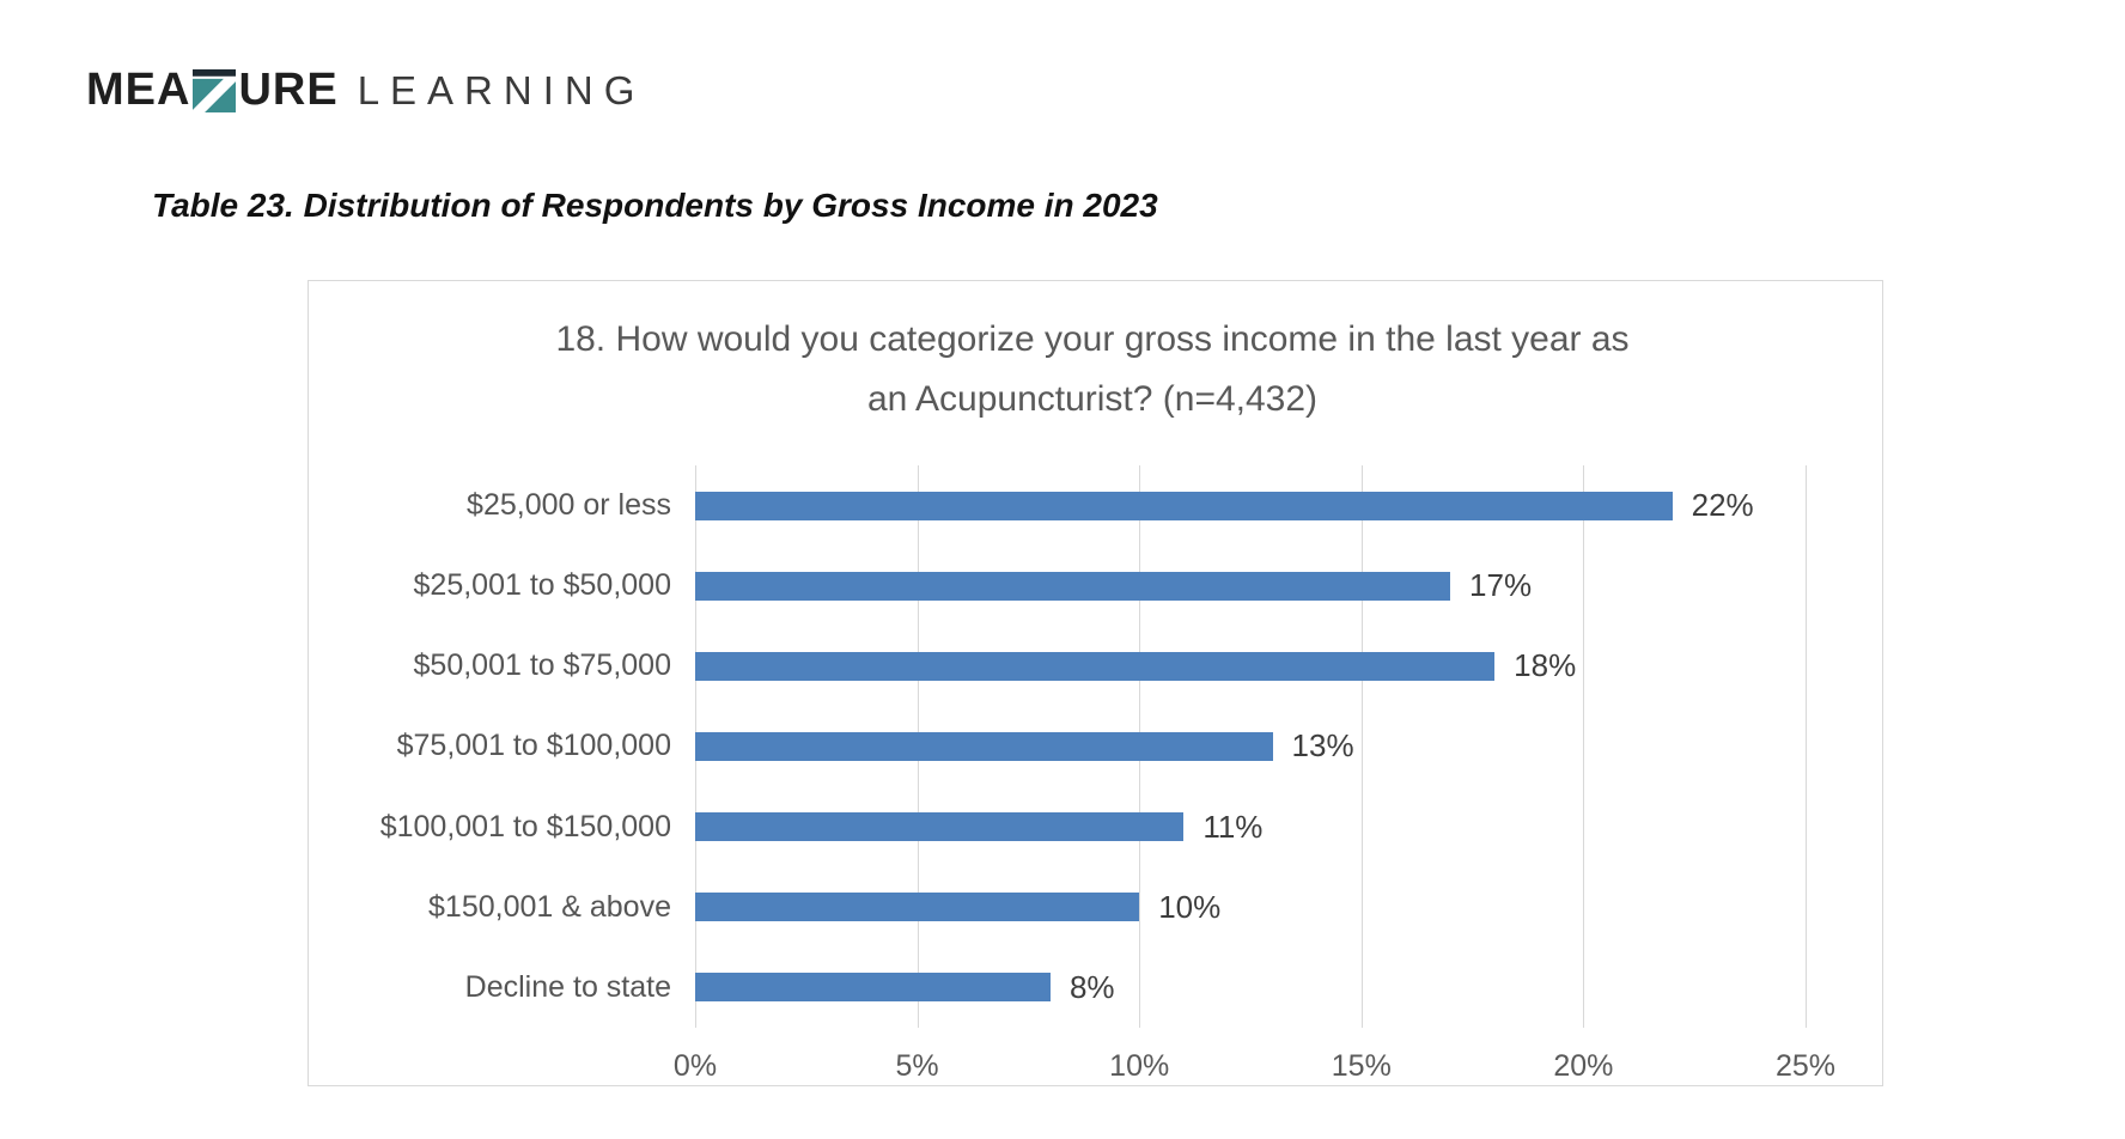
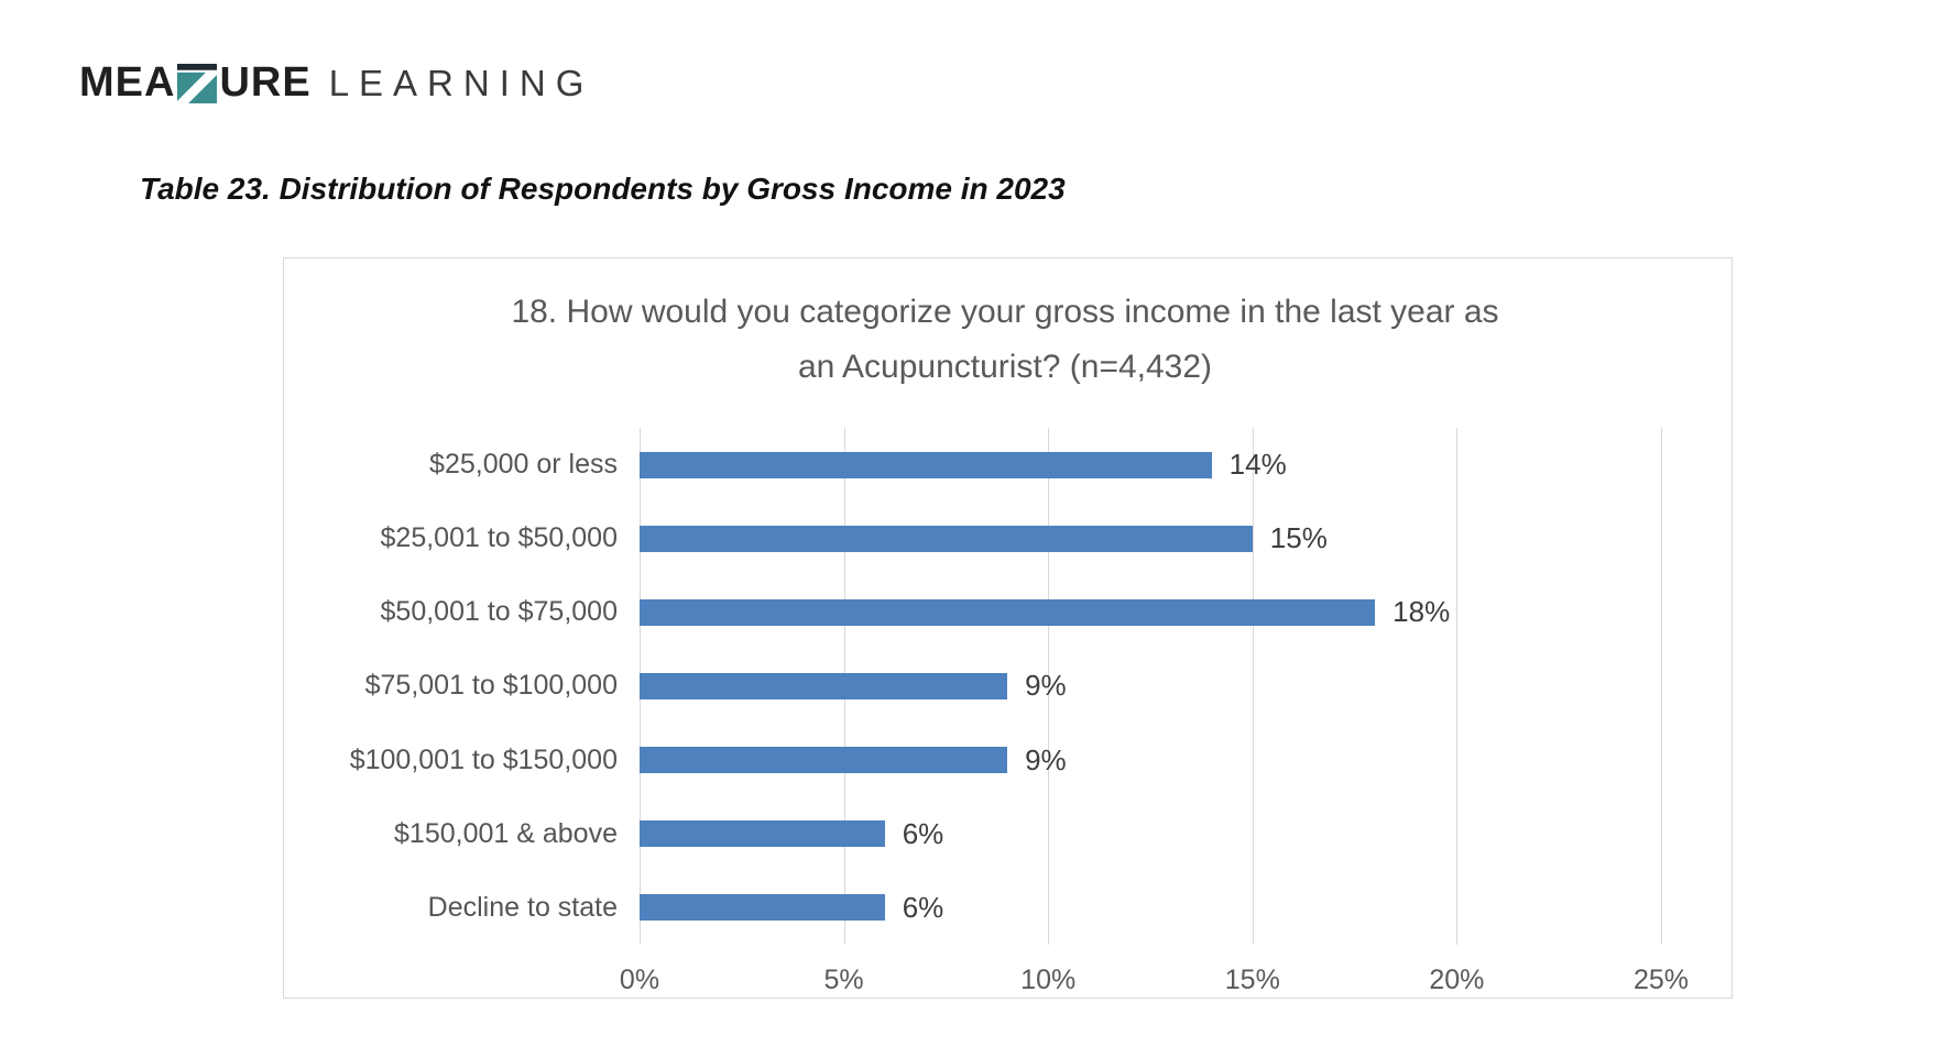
$25,000 or less: 22% -> 14%
$25,001 to $50,000: 17% -> 15%
$75,001 to $100,000: 13% -> 9%
$100,001 to $150,000: 11% -> 9%
$150,001 & above: 10% -> 6%
Decline to state: 8% -> 6%
